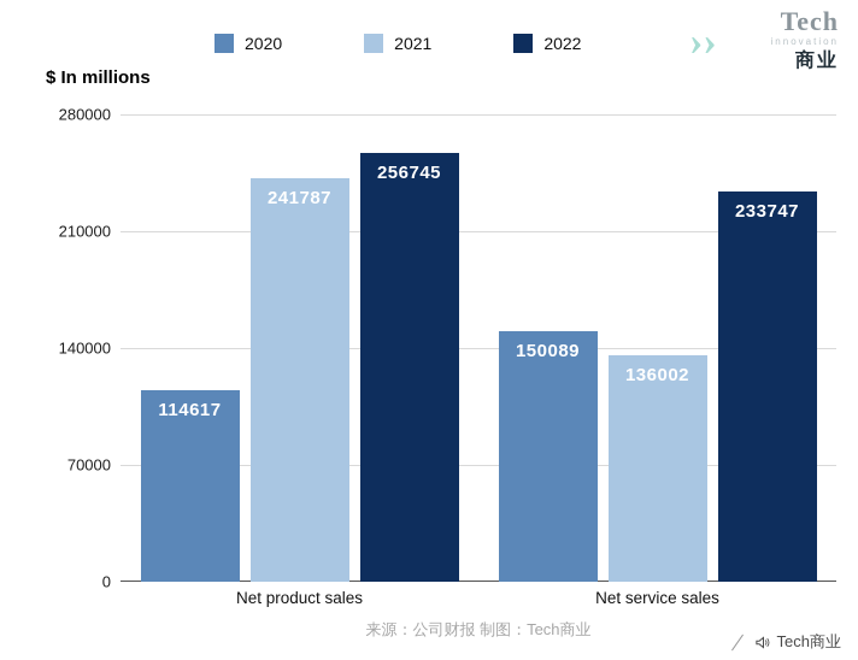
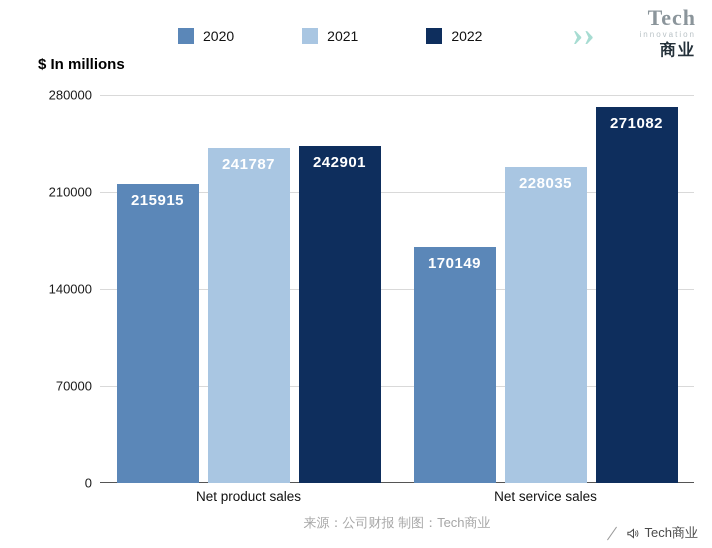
2020/Net product sales: 114617 -> 215915
2022/Net product sales: 256745 -> 242901
2020/Net service sales: 150089 -> 170149
2021/Net service sales: 136002 -> 228035
2022/Net service sales: 233747 -> 271082
